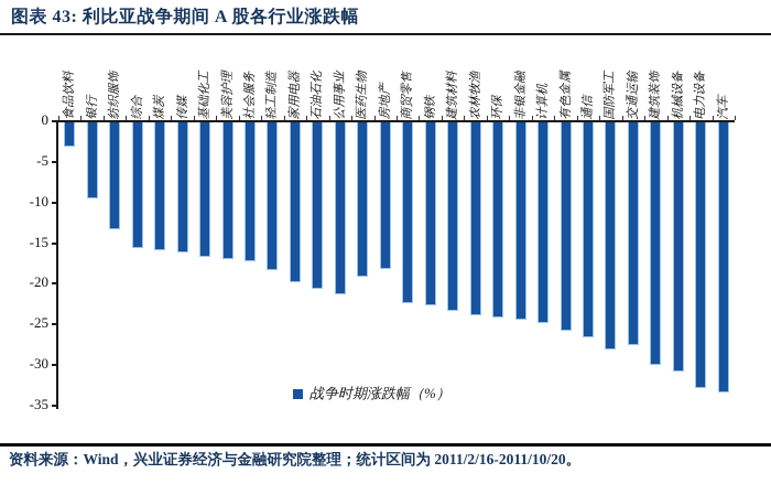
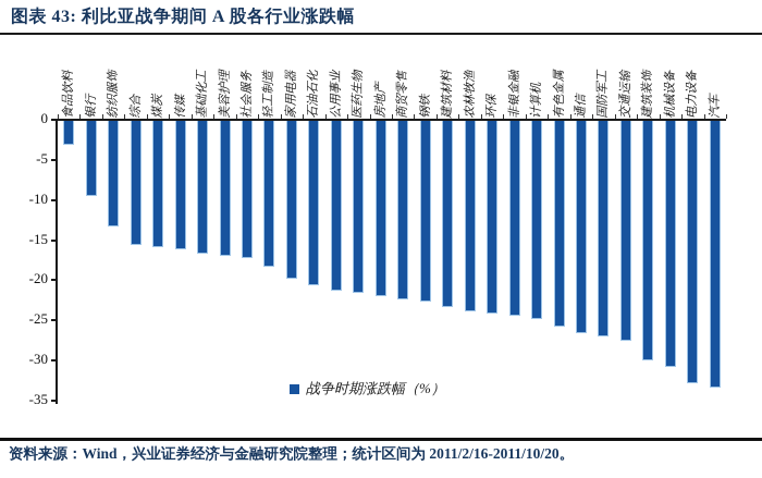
医药生物: -19 -> -21
房地产: -18 -> -22
国防军工: -28 -> -27
